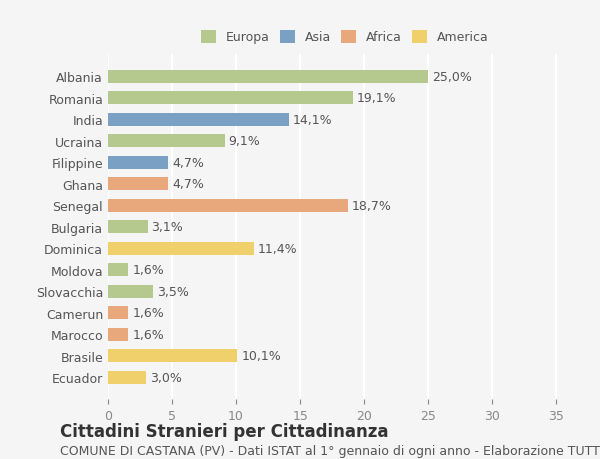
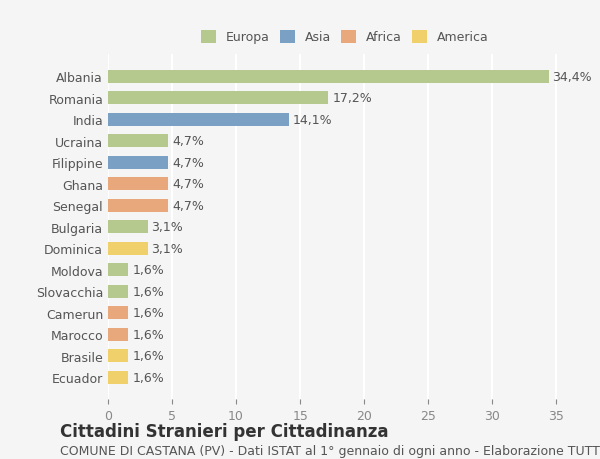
Albania: 25,0% -> 34,4%
Romania: 19,1% -> 17,2%
Ucraina: 9,1% -> 4,7%
Senegal: 18,7% -> 4,7%
Dominica: 11,4% -> 3,1%
Slovacchia: 3,5% -> 1,6%
Brasile: 10,1% -> 1,6%
Ecuador: 3,0% -> 1,6%
